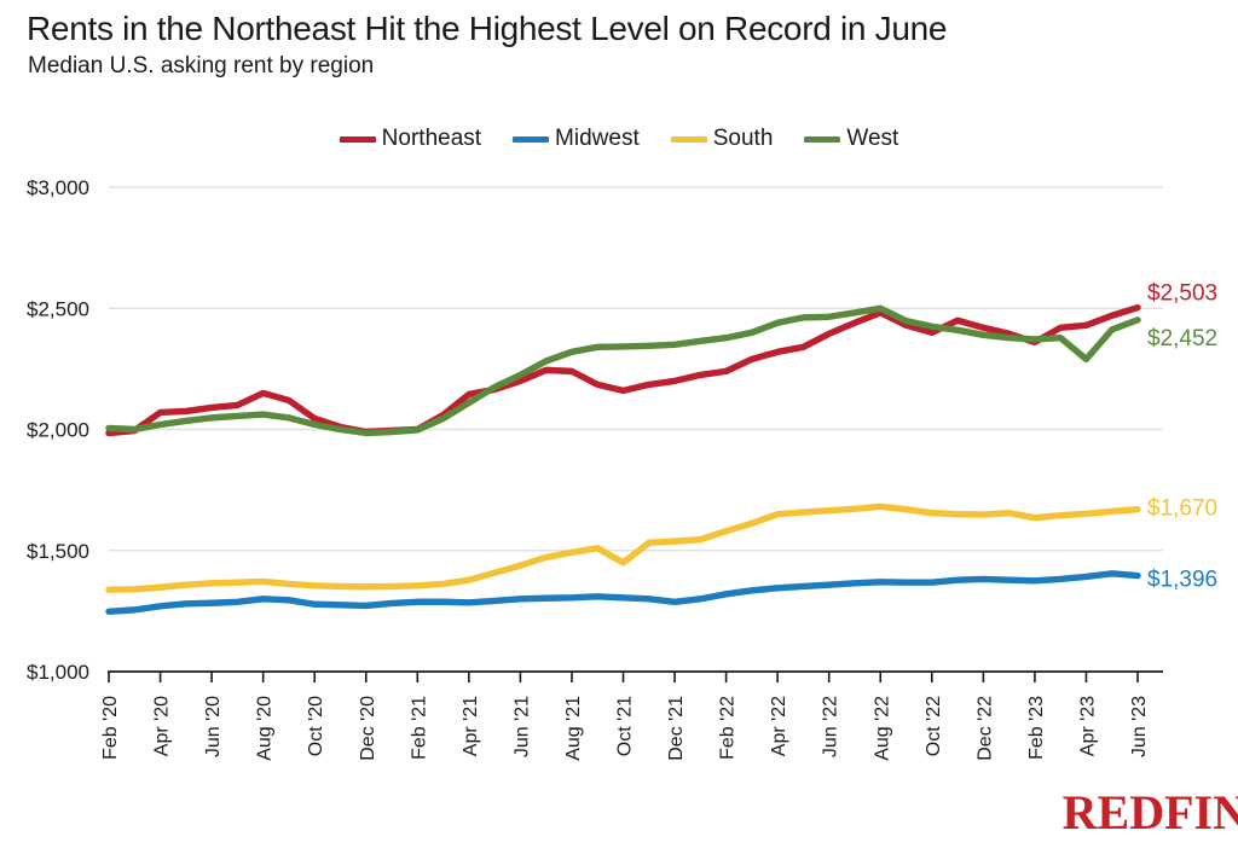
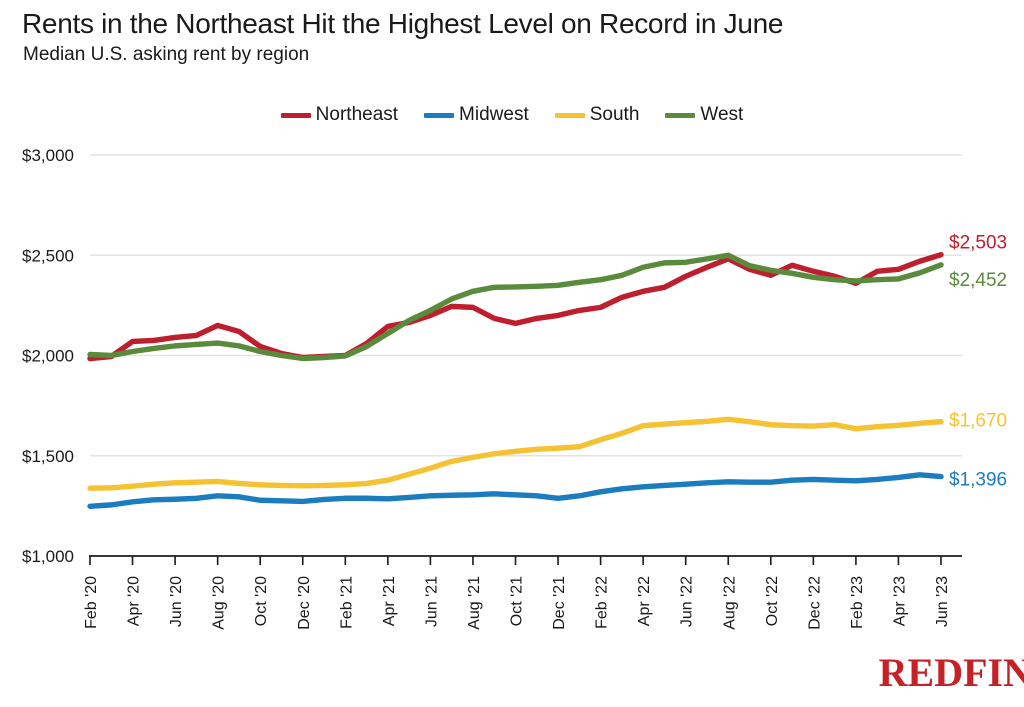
South/Oct '21: $1450 -> $1520
West/Apr '23: $2290 -> $2380
